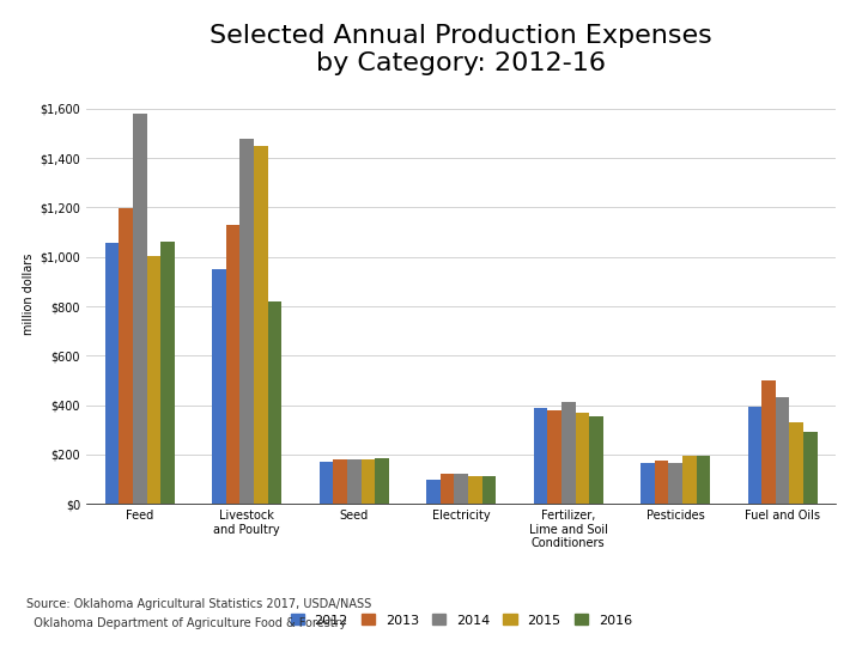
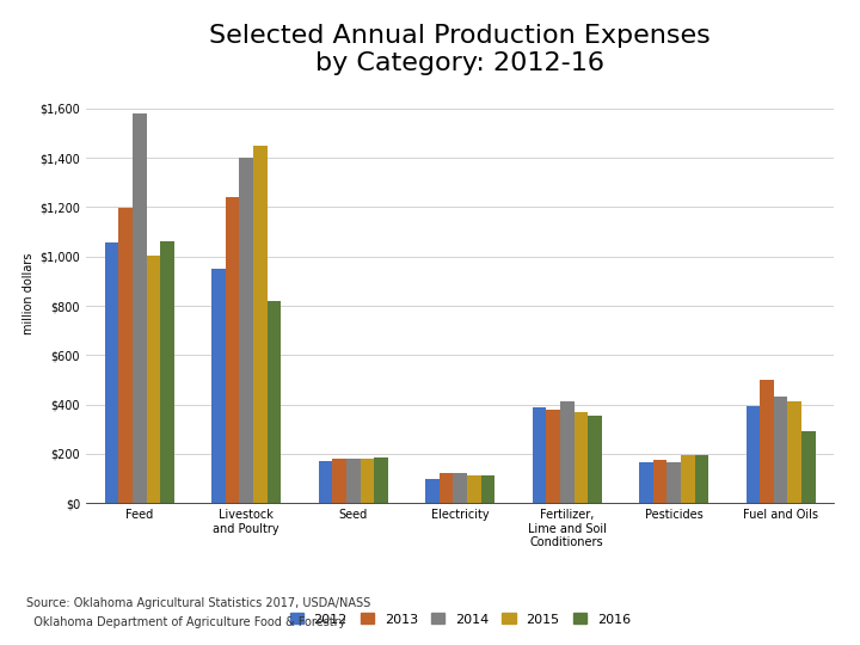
2013/Livestock and Poultry: $1,130 -> $1,240
2014/Livestock and Poultry: $1,480 -> $1,400
2015/Fuel and Oils: $330 -> $415
